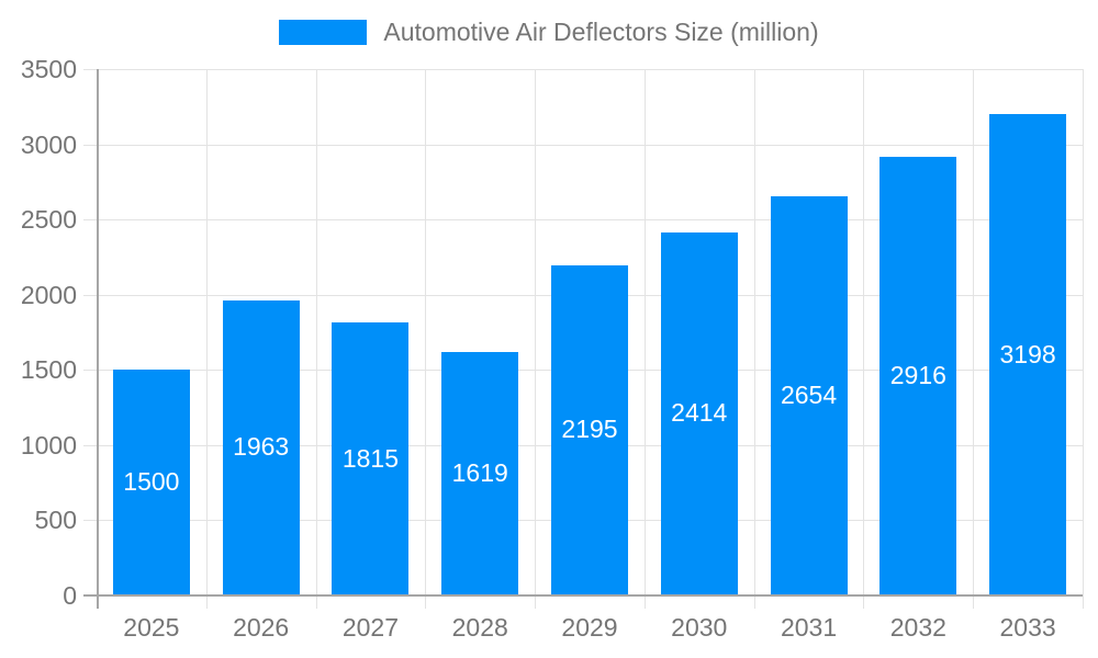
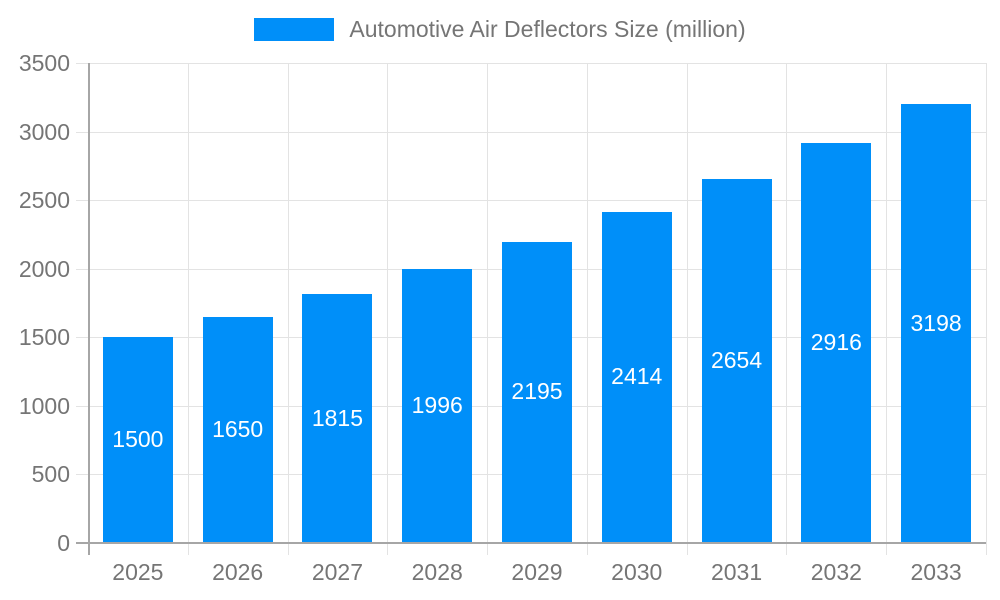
2026: 1963 -> 1650
2028: 1619 -> 1996
